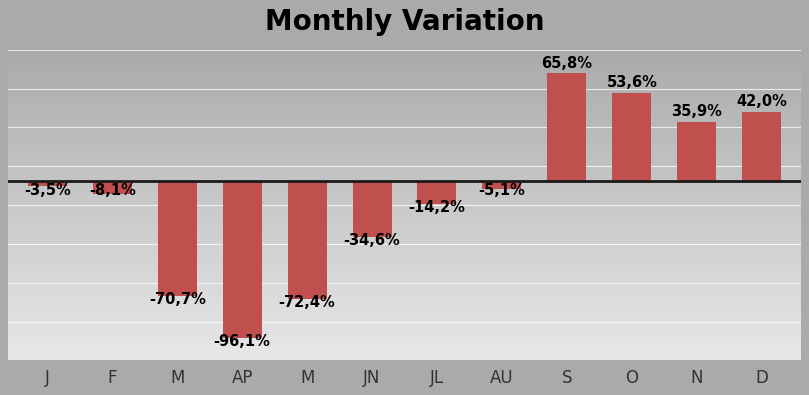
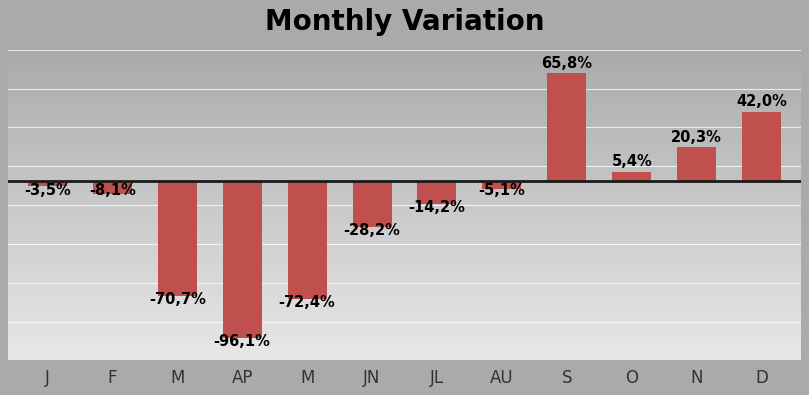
JN: -34,6% -> -28,2%
O: 53,6% -> 5,4%
N: 35,9% -> 20,3%
